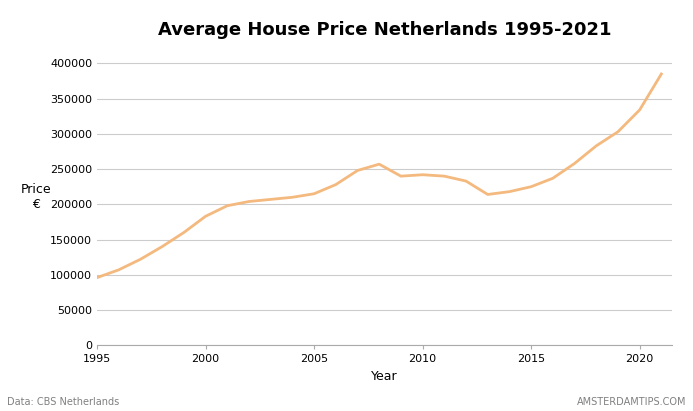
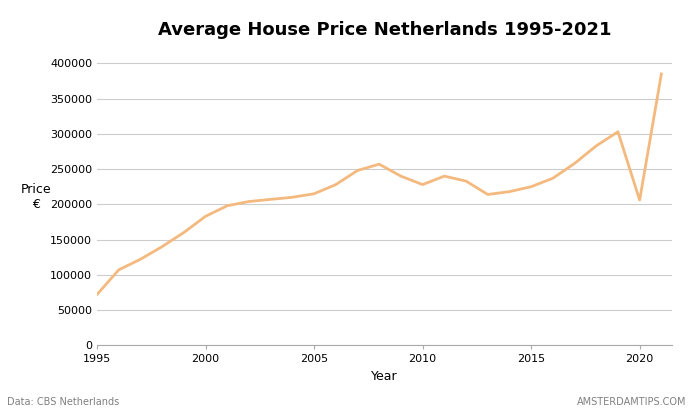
1995: 96000 -> 72000
2010: 242000 -> 228000
2020: 334000 -> 206000
